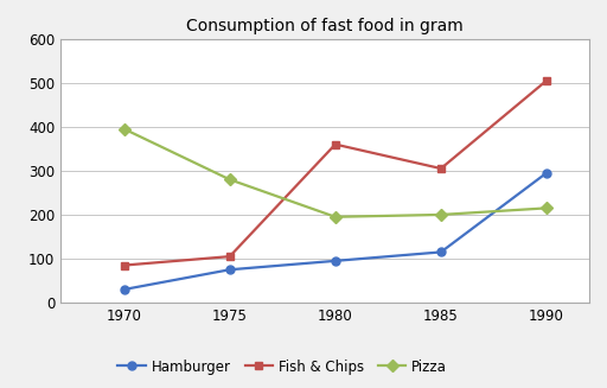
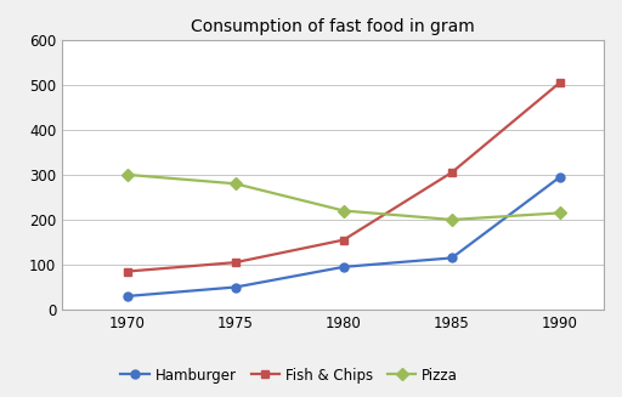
Pizza/1970: 395 -> 300
Hamburger/1975: 75 -> 50
Fish & Chips/1980: 360 -> 155
Pizza/1980: 195 -> 220
